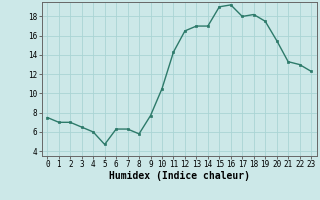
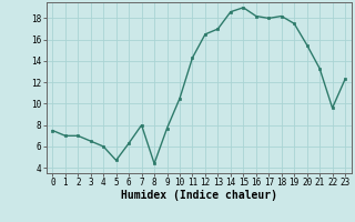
7: 6.3 -> 8.0
8: 5.8 -> 4.4
14: 17.0 -> 18.6
16: 19.2 -> 18.2
22: 13.0 -> 9.6
